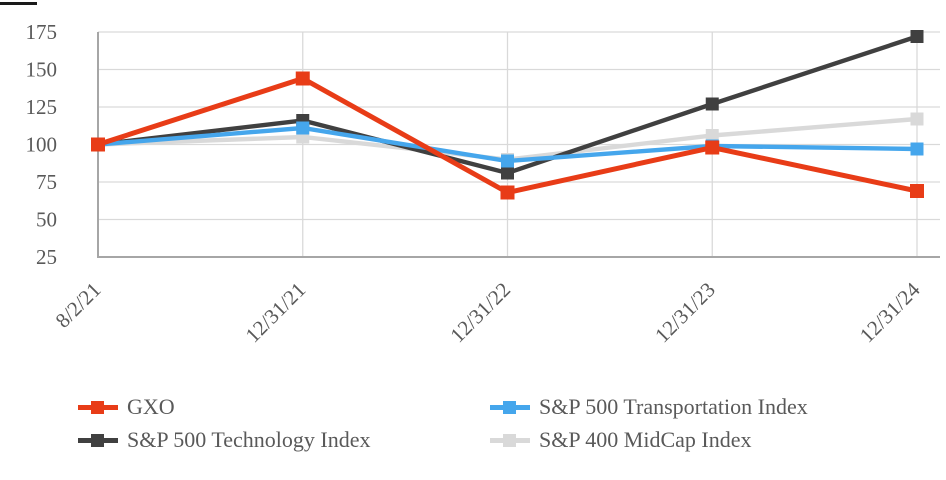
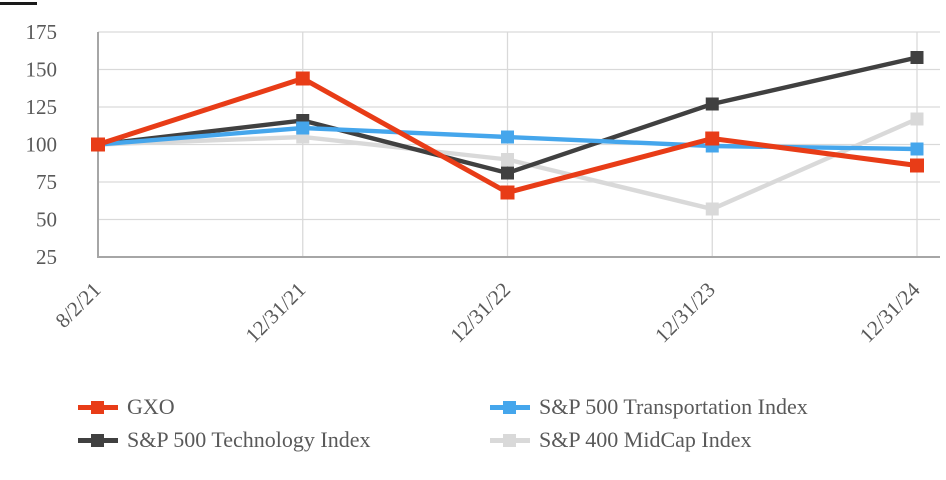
S&P 500 Transportation Index/12/31/22: 89 -> 105
GXO/12/31/23: 98 -> 104
S&P 400 MidCap Index/12/31/23: 106 -> 57
GXO/12/31/24: 69 -> 86
S&P 500 Technology Index/12/31/24: 172 -> 158
